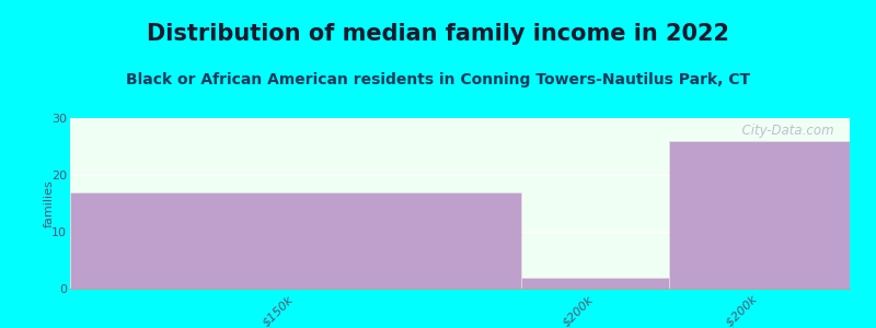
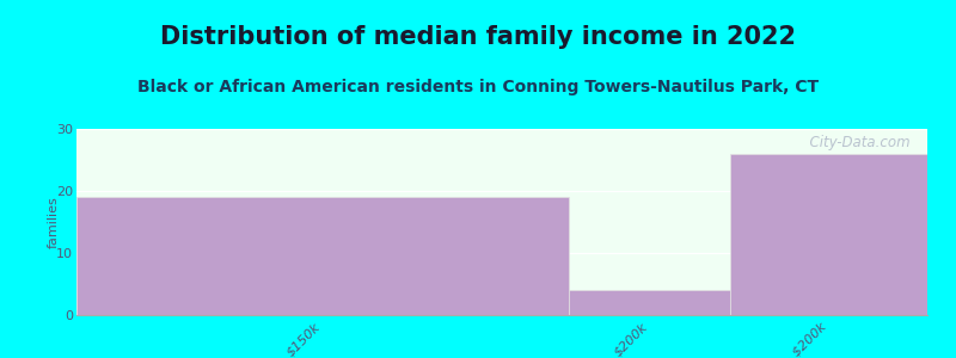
$150k: 17 -> 19
$200k: 2 -> 4
